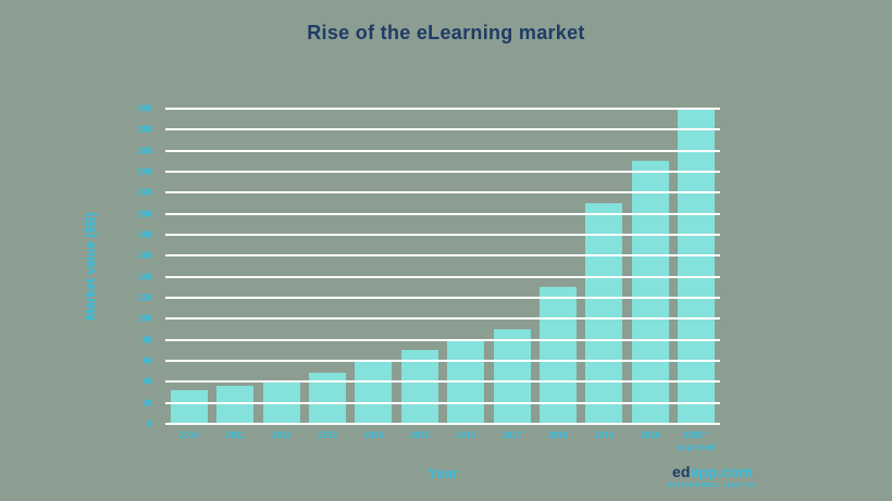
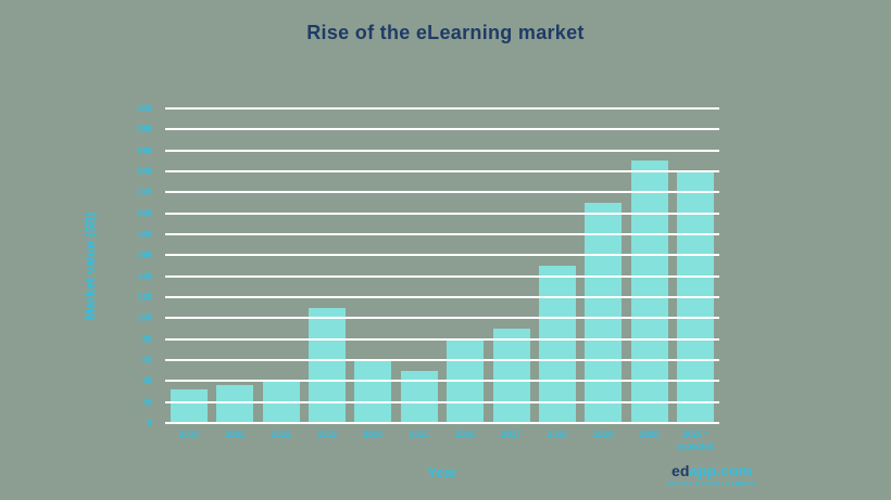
2013: 50 -> 110
2015: 70 -> 50
2018: 130 -> 150
2025 * expected: 300 -> 240
